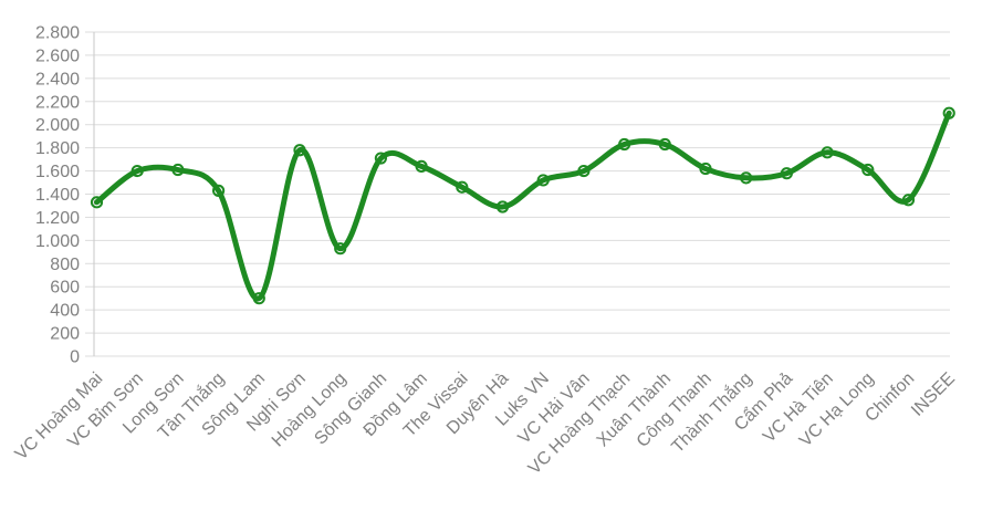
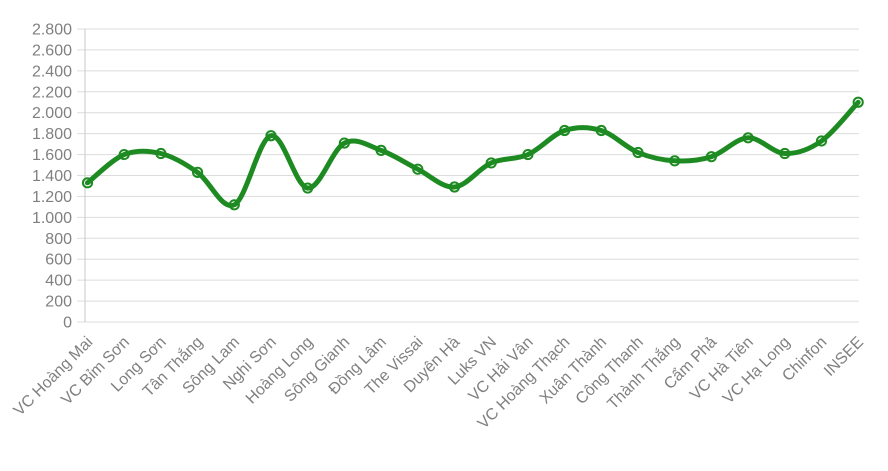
Sông Lam: 500 -> 1120
Hoàng Long: 930 -> 1280
Chinfon: 1350 -> 1730
